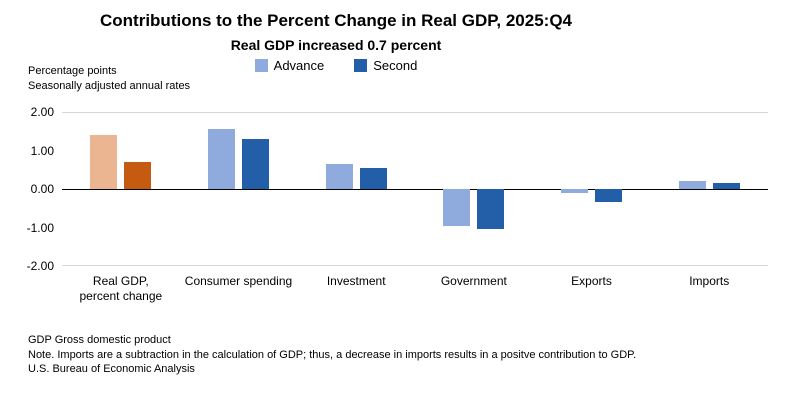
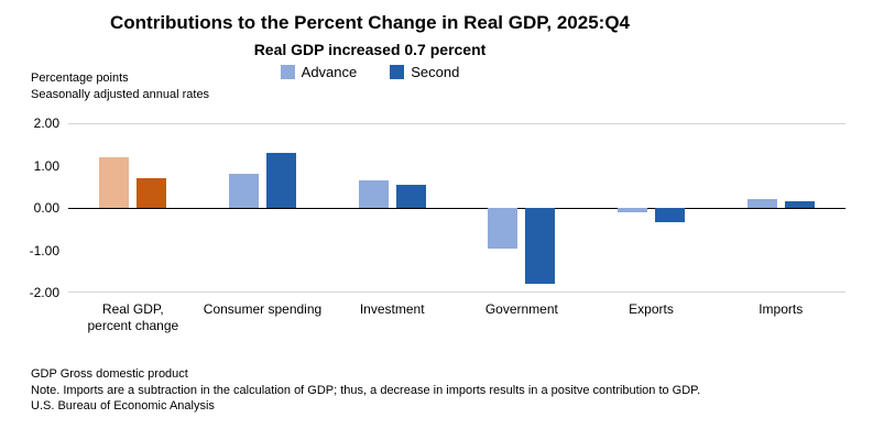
Advance/Real GDP, percent change: 1.4 -> 1.2
Advance/Consumer spending: 1.6 -> 0.8
Second/Government: -1.1 -> -1.8
